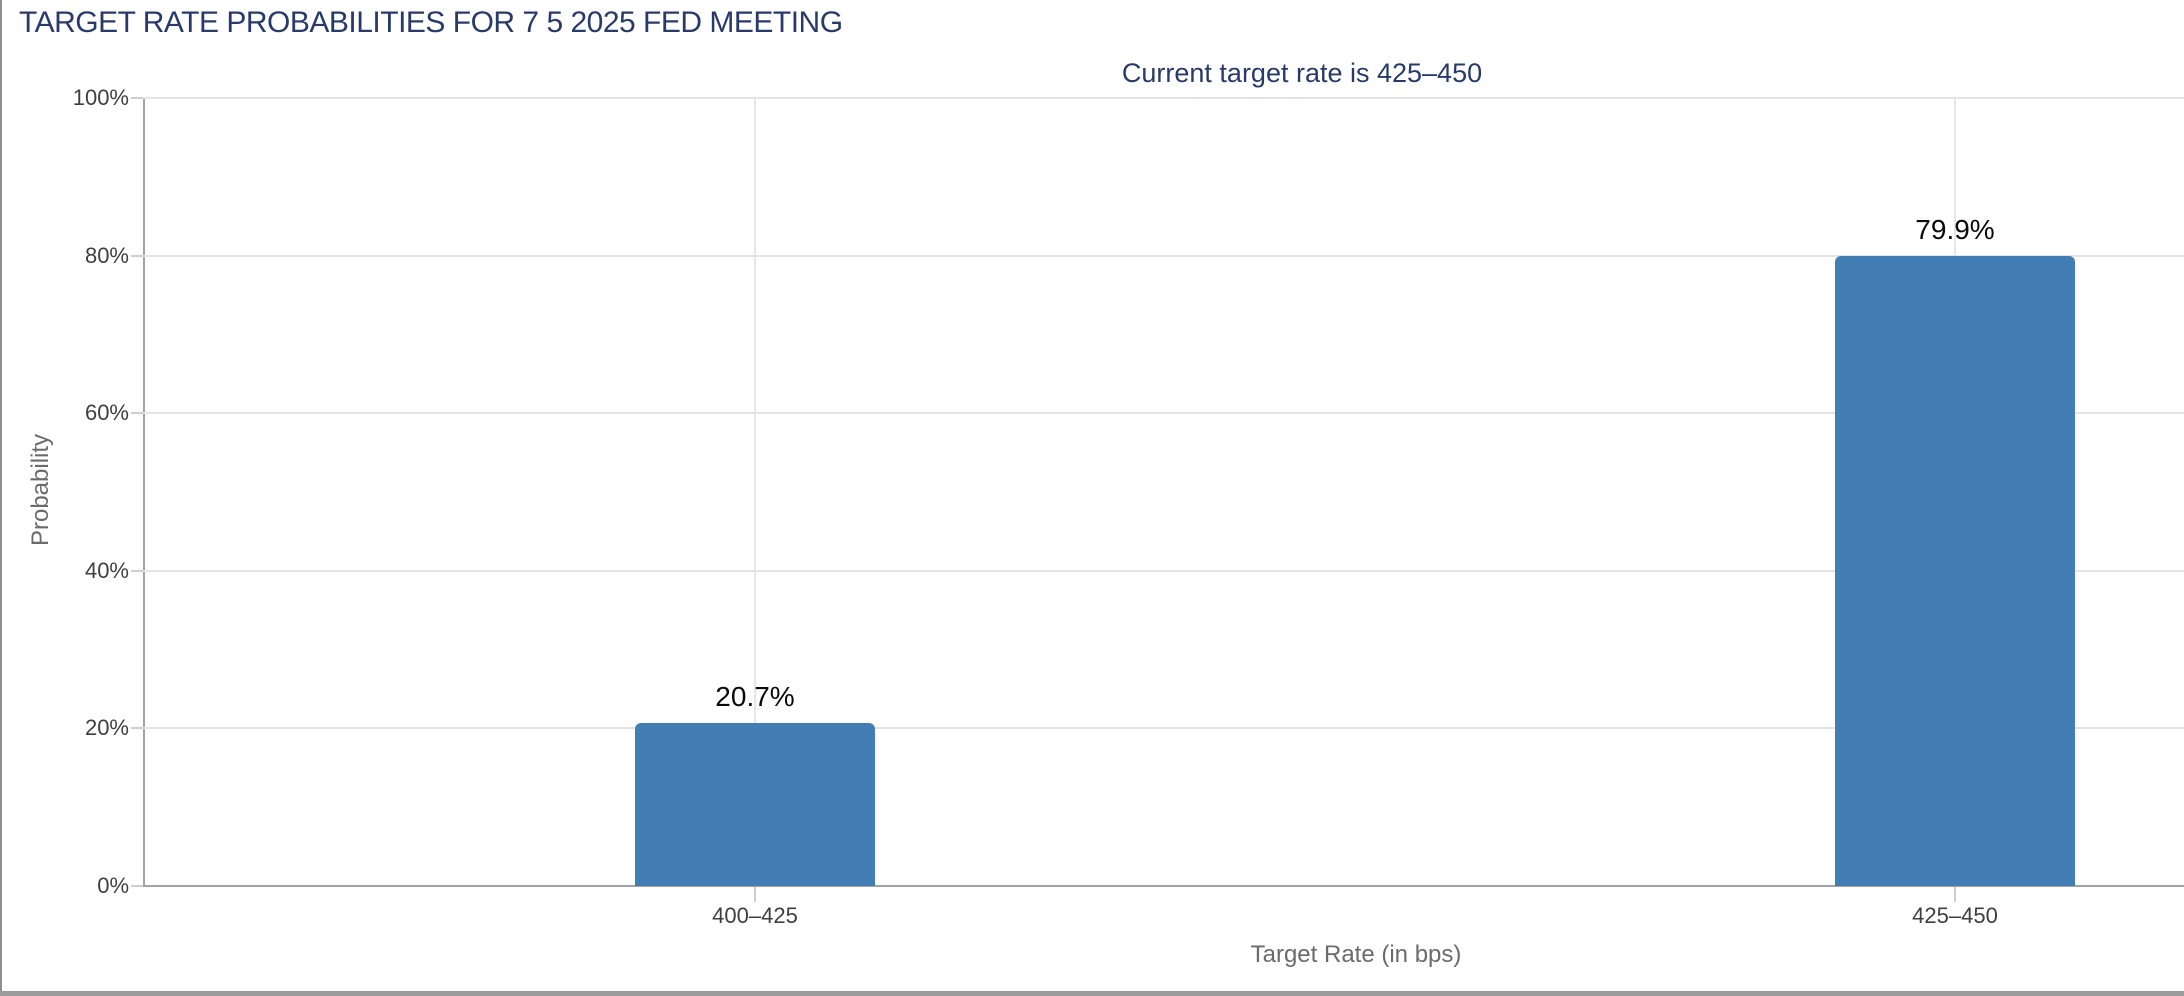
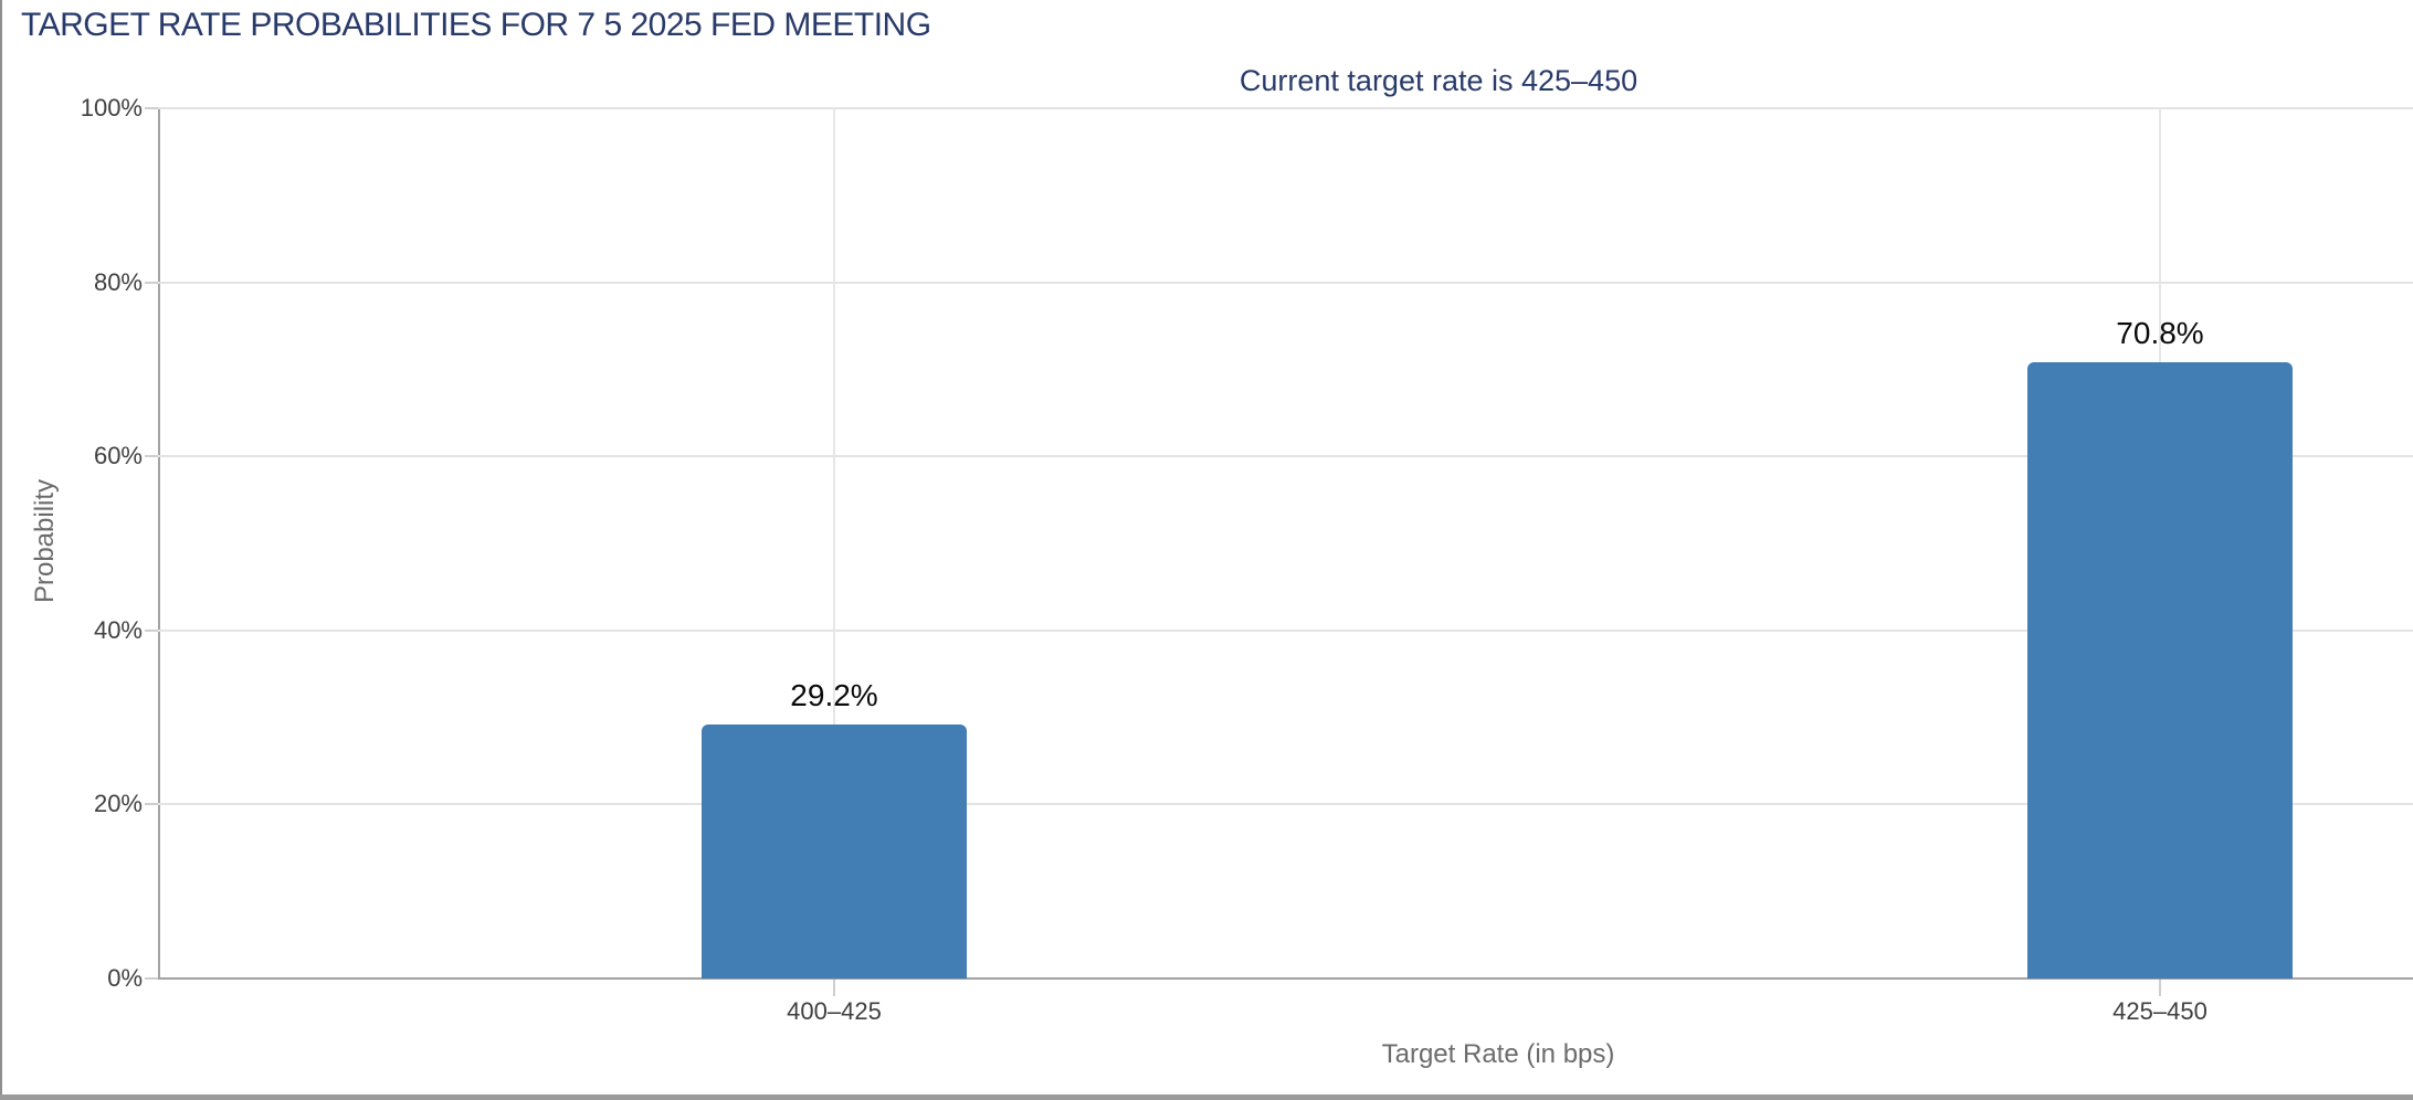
400–425: 20.7% -> 29.2%
425–450: 79.9% -> 70.8%
